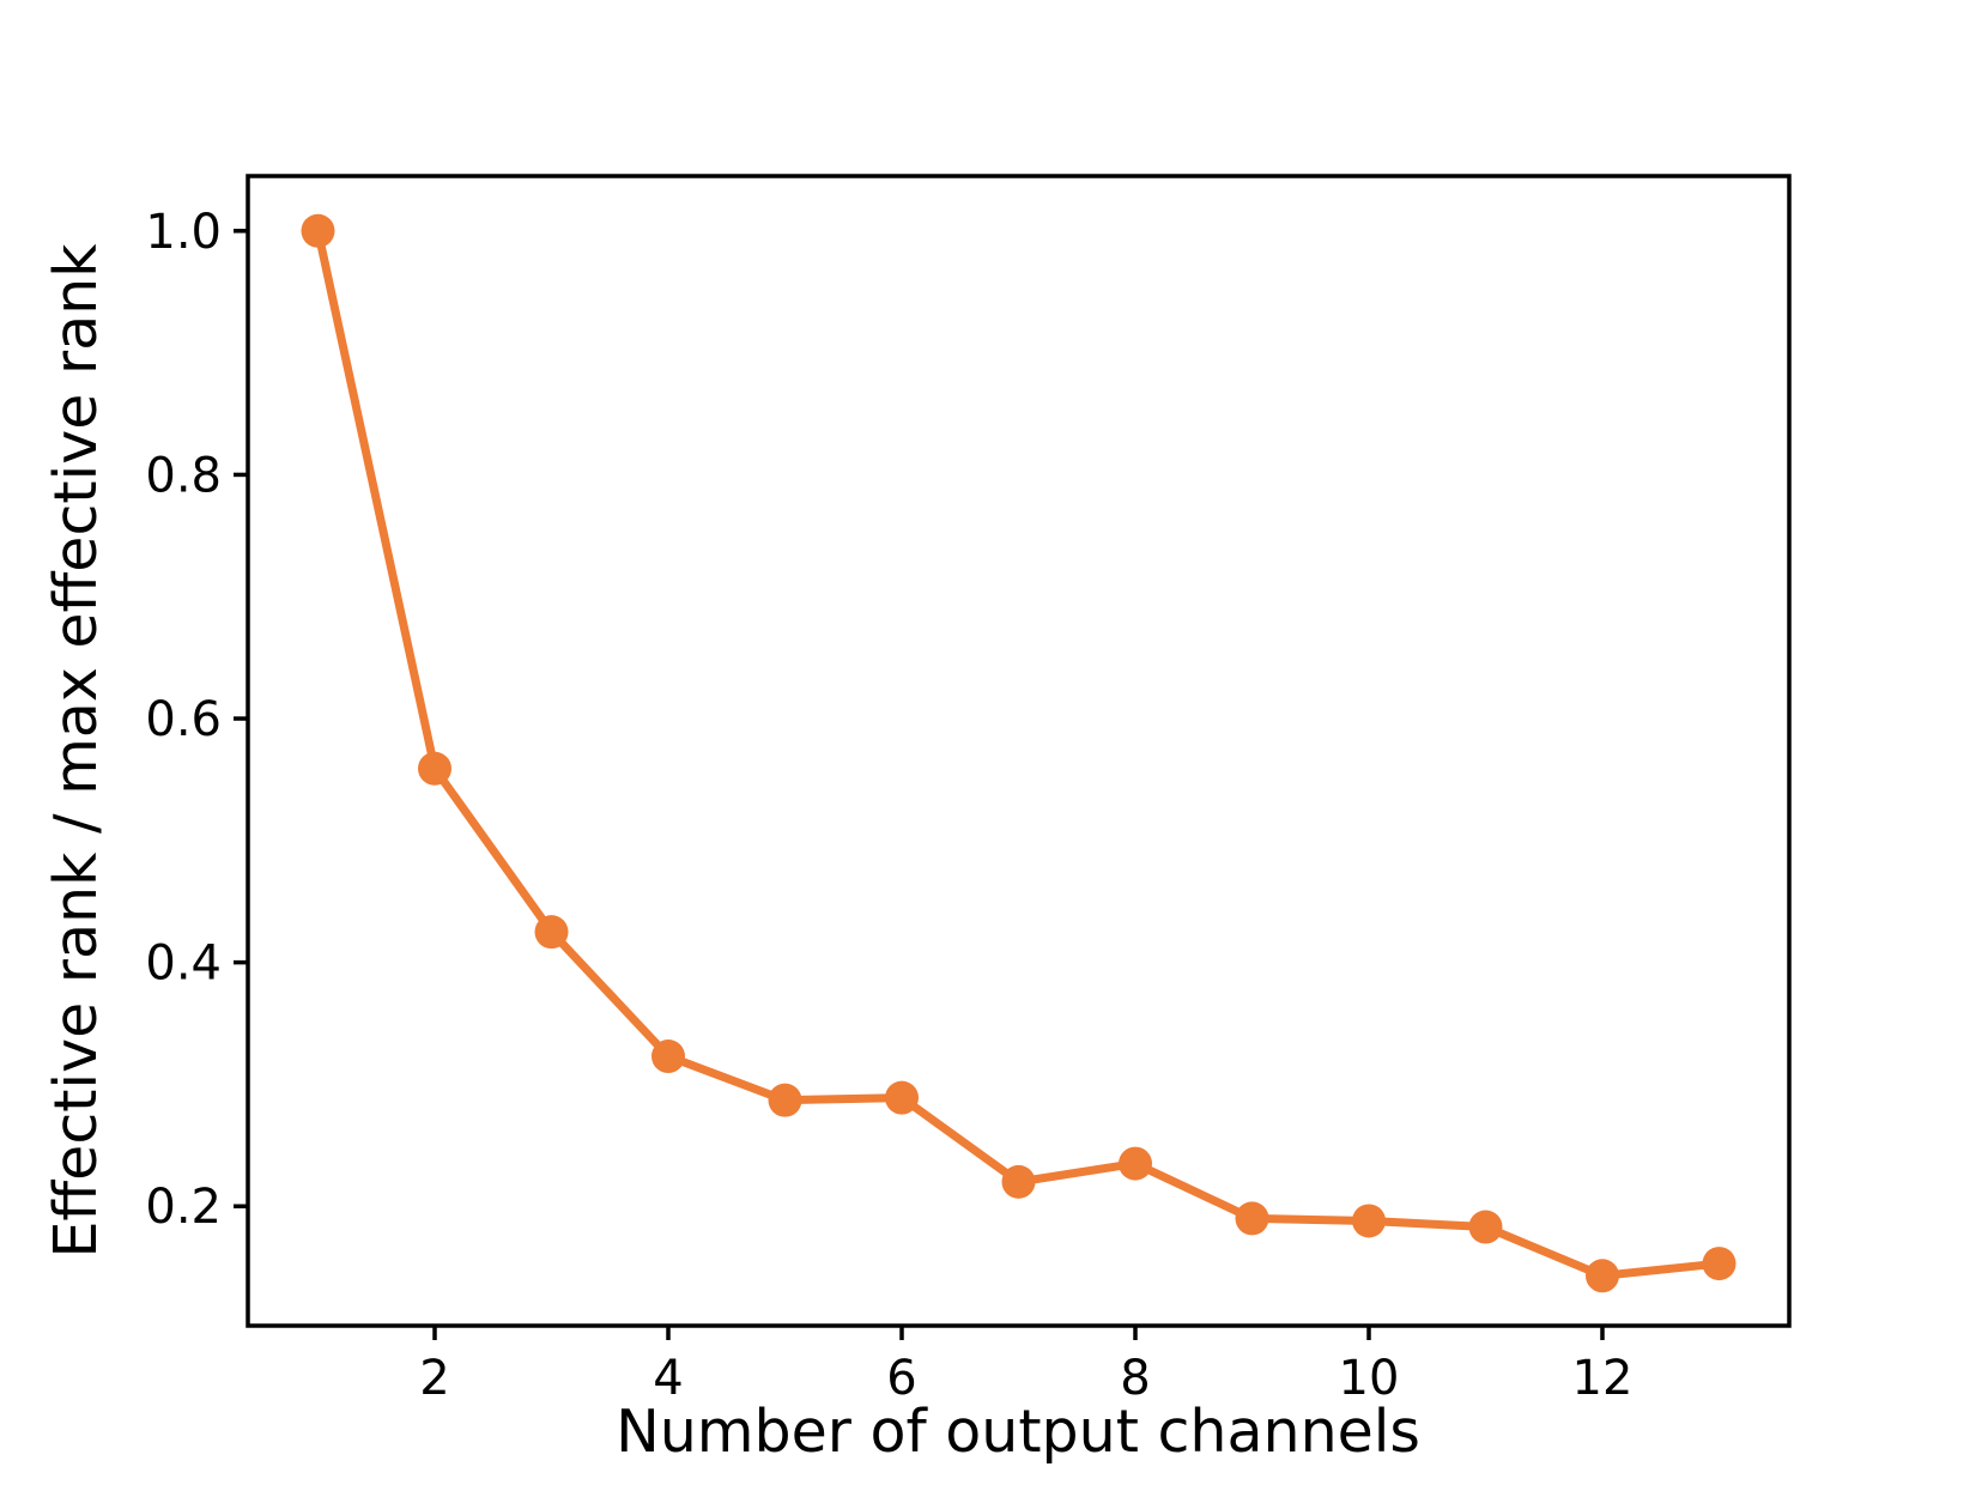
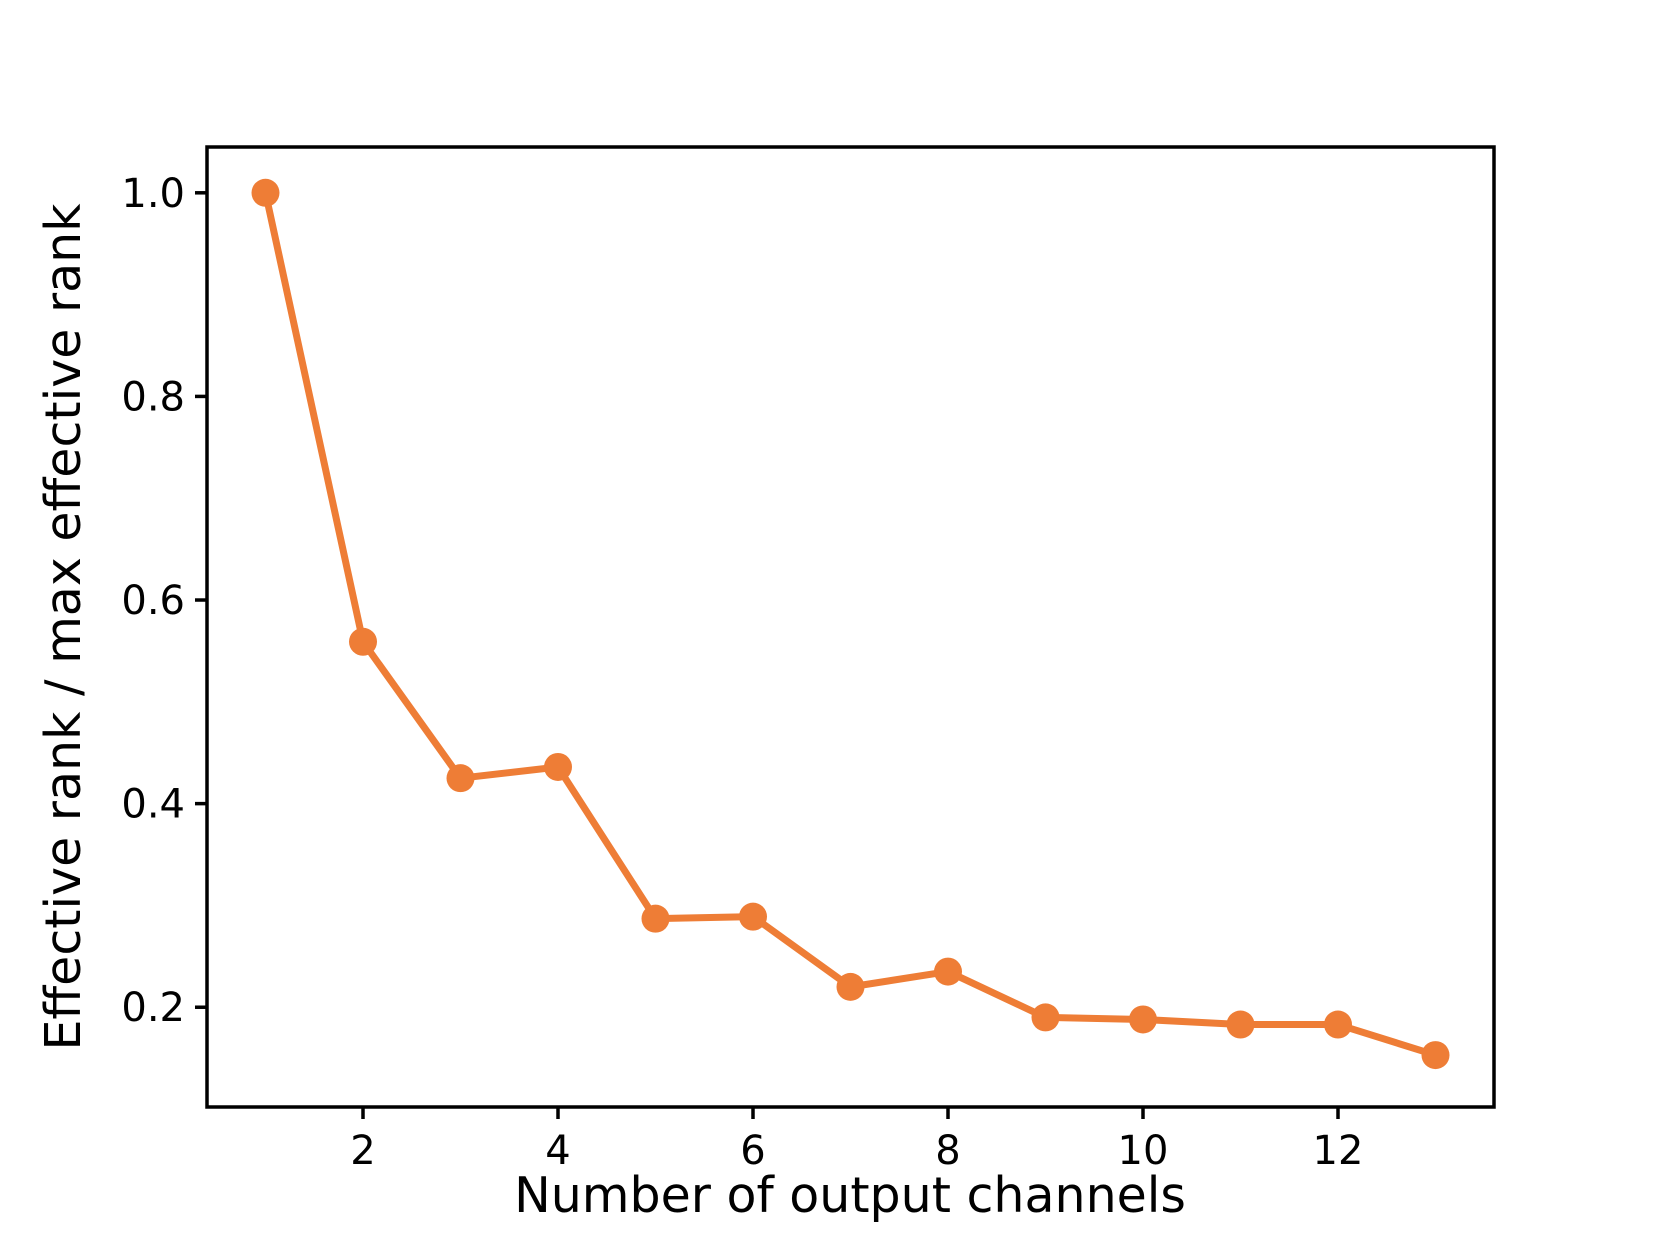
4: 0.323 -> 0.436
12: 0.143 -> 0.183
